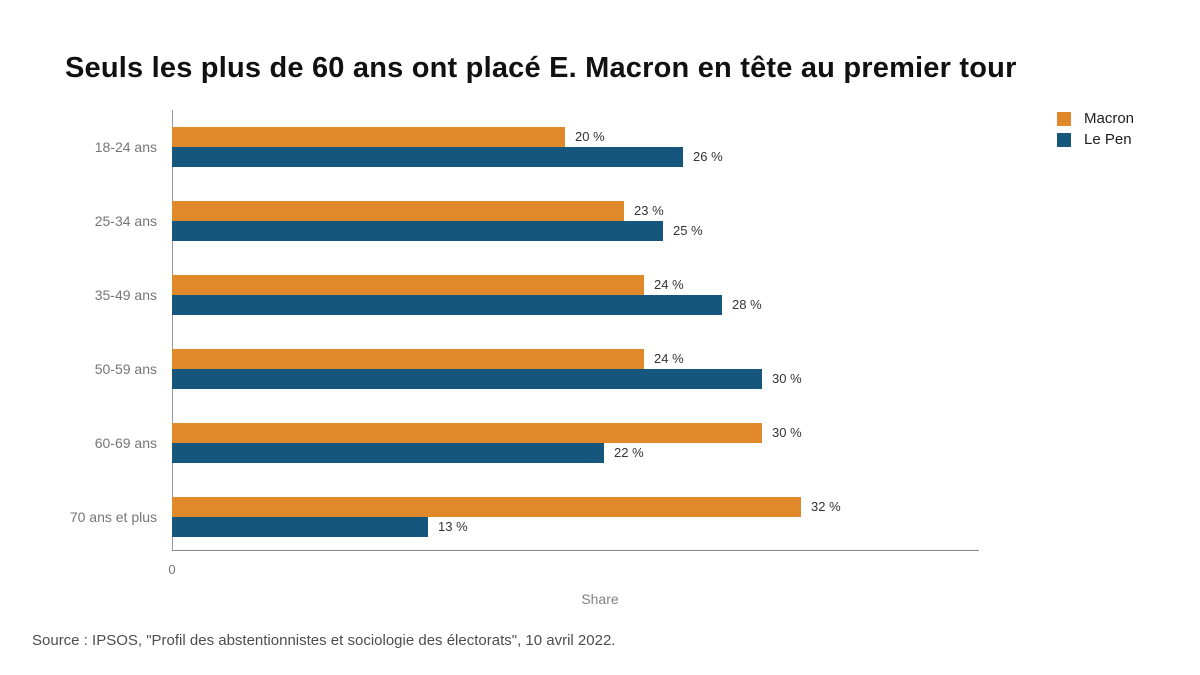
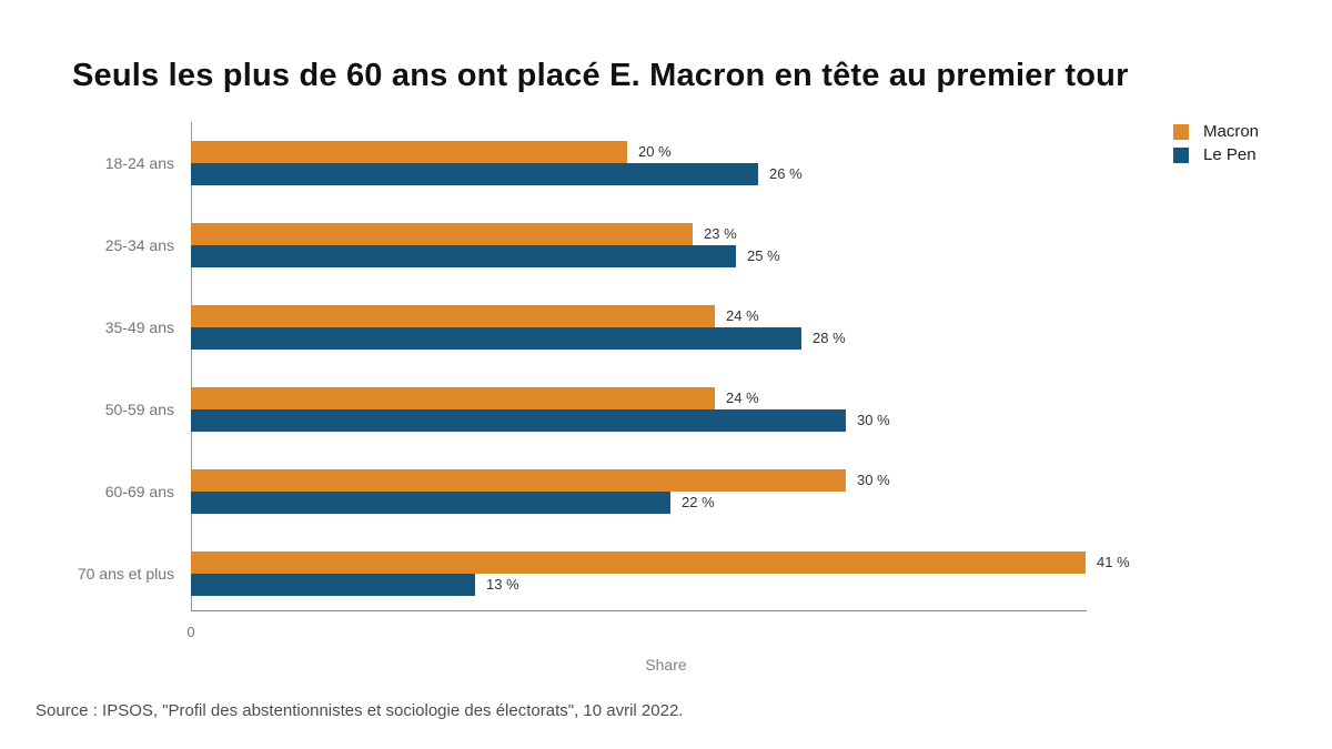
Macron/70 ans et plus: 32 -> 41
